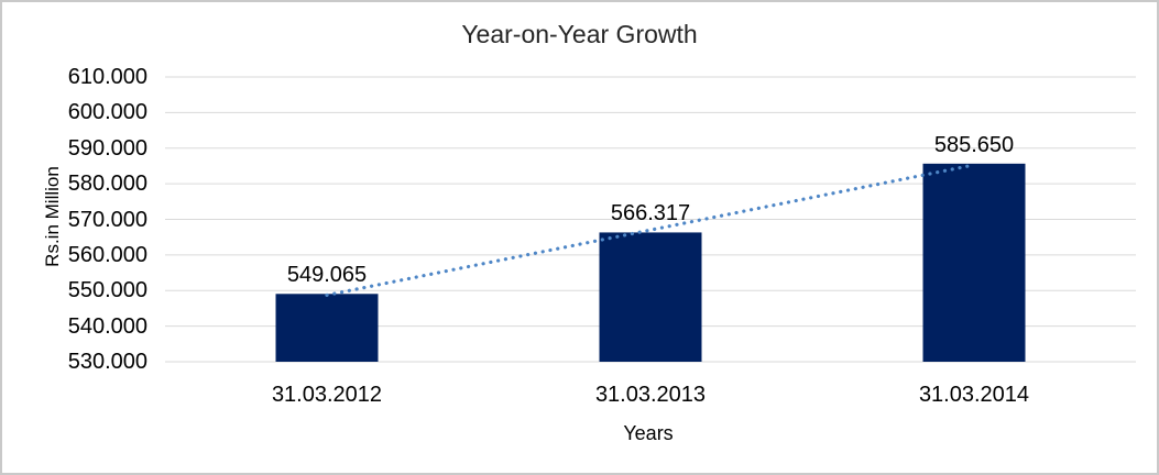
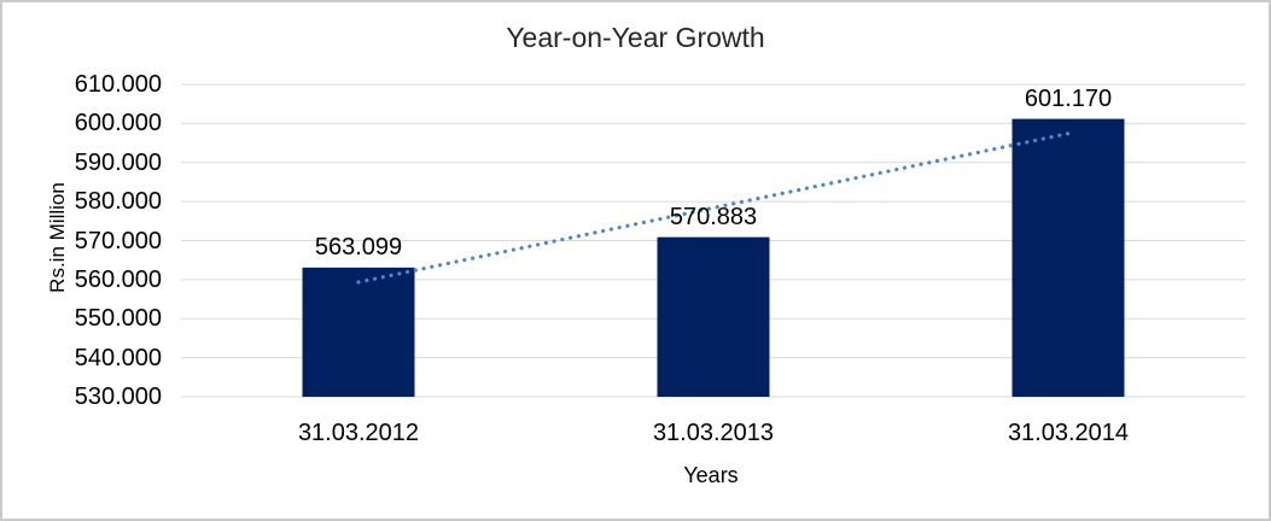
31.03.2012: 549.065 -> 563.099
31.03.2013: 566.317 -> 570.883
31.03.2014: 585.650 -> 601.170
